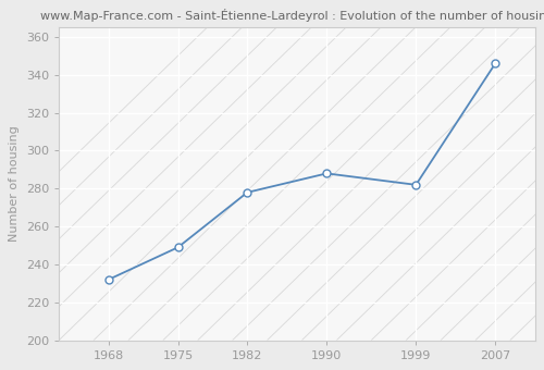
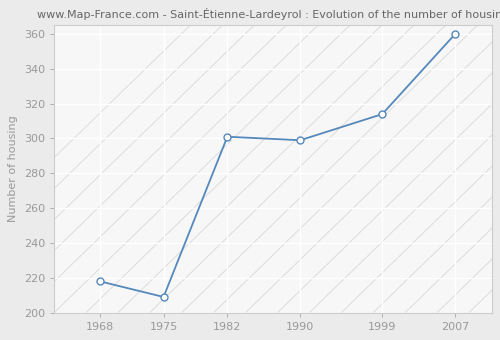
1968: 232 -> 218
1975: 249 -> 209
1982: 278 -> 301
1990: 288 -> 299
1999: 282 -> 314
2007: 346 -> 360
